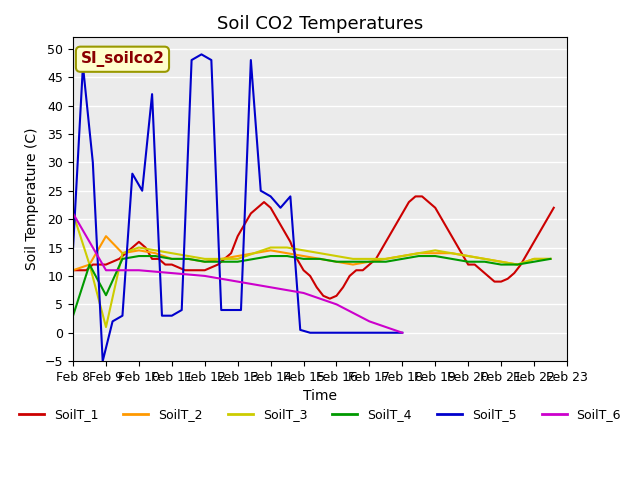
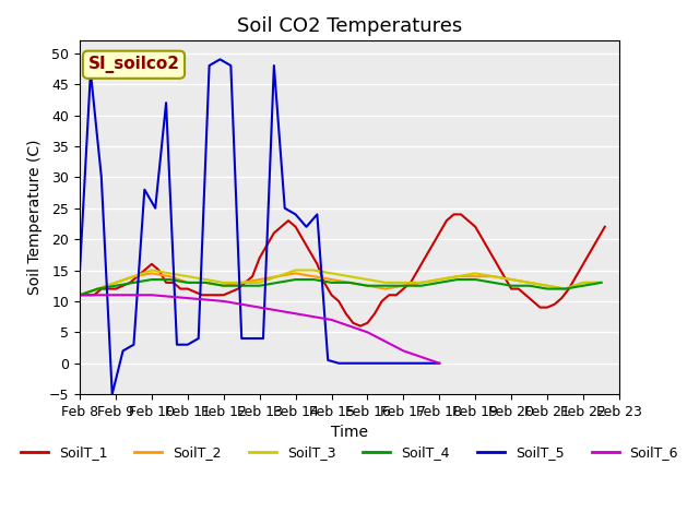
SoilT_3/Feb 8: 21.0 -> 11.0
SoilT_4/Feb 8: 3.0 -> 11.0
SoilT_6/Feb 8: 21.0 -> 11.0
SoilT_2/Feb 9: 17.0 -> 13.0
SoilT_3/Feb 9: 1.0 -> 13.0
SoilT_4/Feb 9: 6.6 -> 12.5
